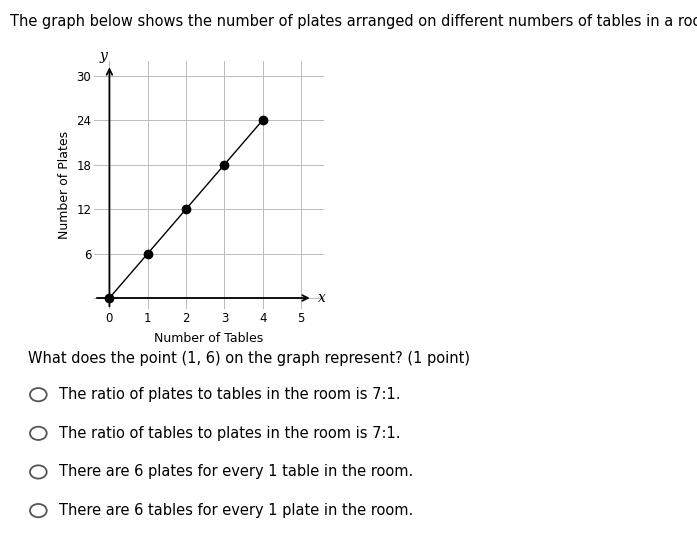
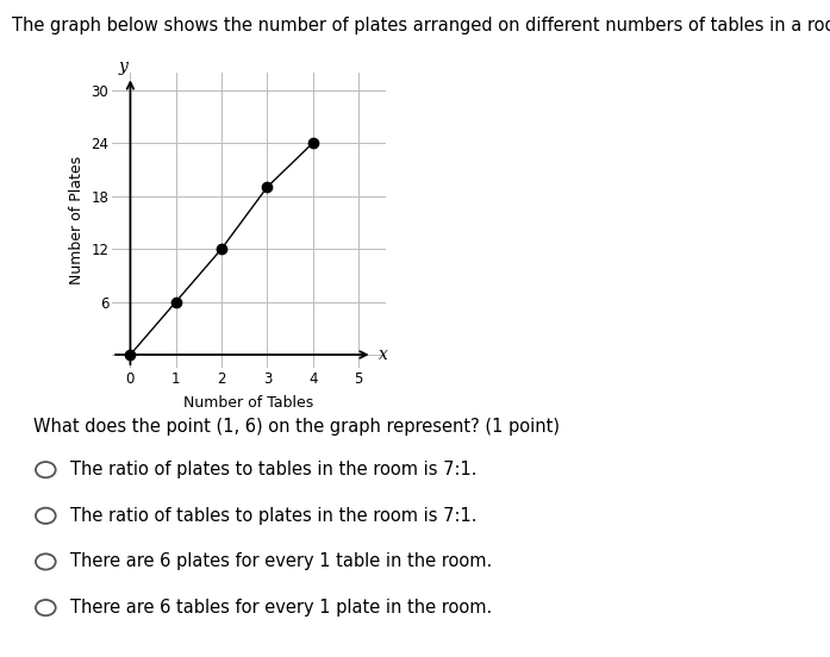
3: 18 -> 19
